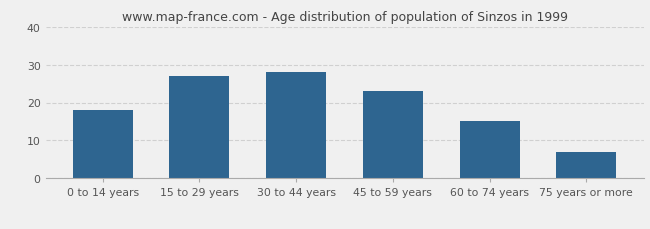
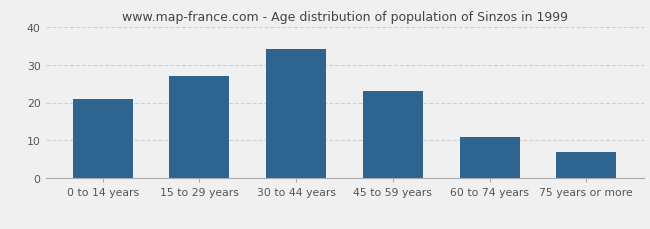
0 to 14 years: 18 -> 21
30 to 44 years: 28 -> 34
60 to 74 years: 15 -> 11
